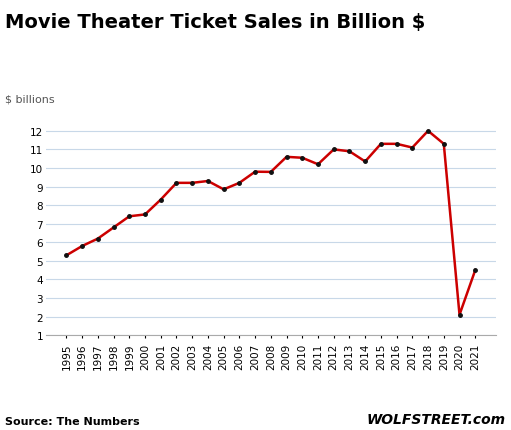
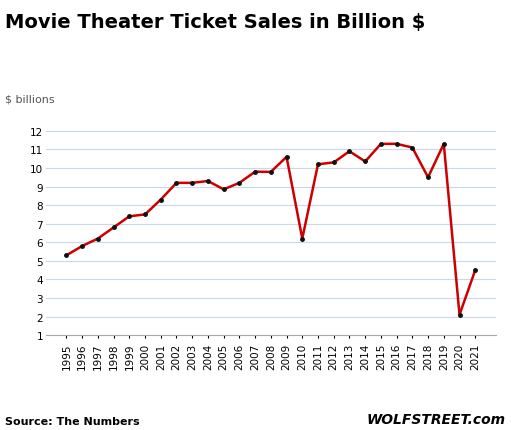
2010: 10.6 -> 6.2
2012: 11.0 -> 10.3
2018: 12.0 -> 9.5
